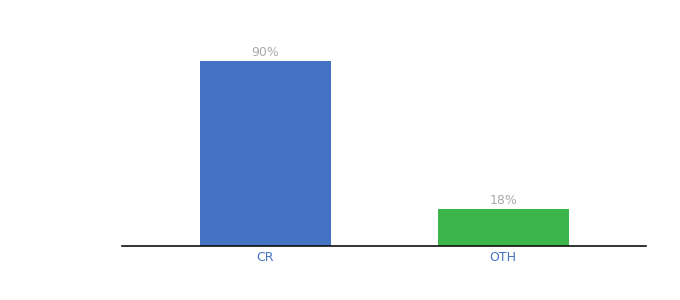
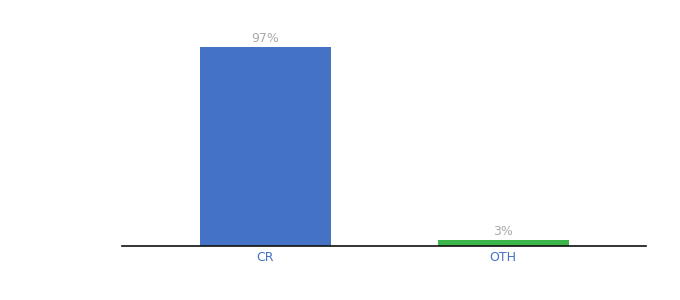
CR: 90% -> 97%
OTH: 18% -> 3%
